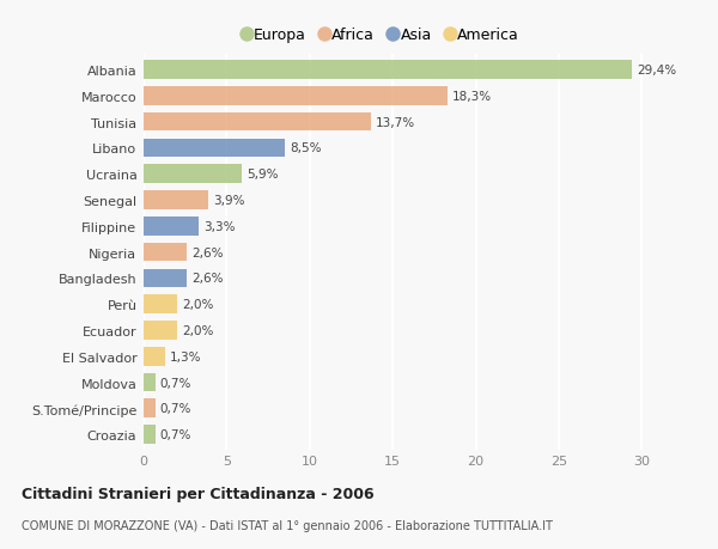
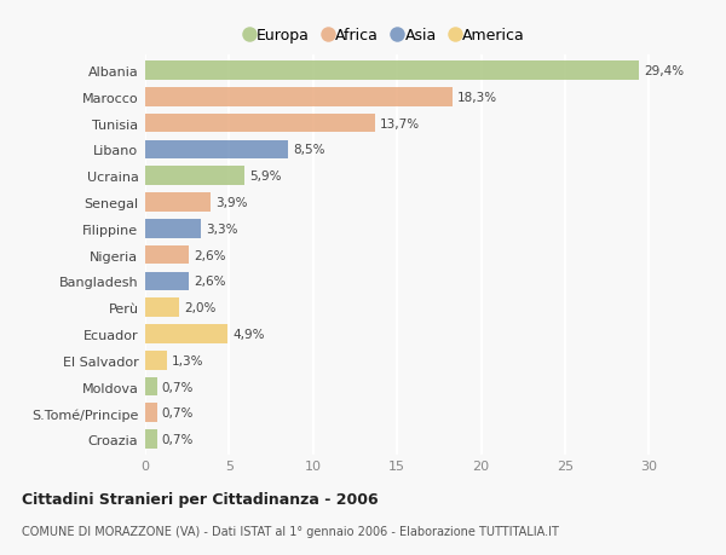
Ecuador: 2,0% -> 4,9%
